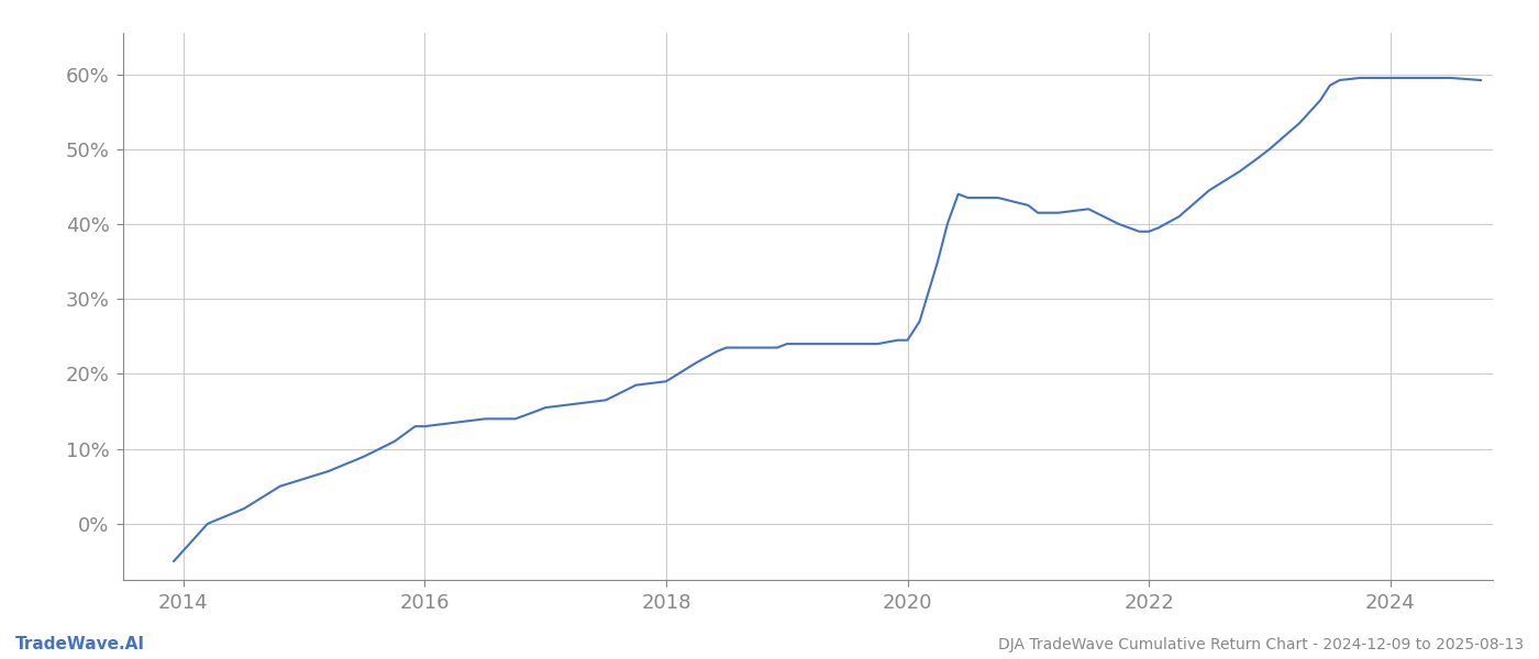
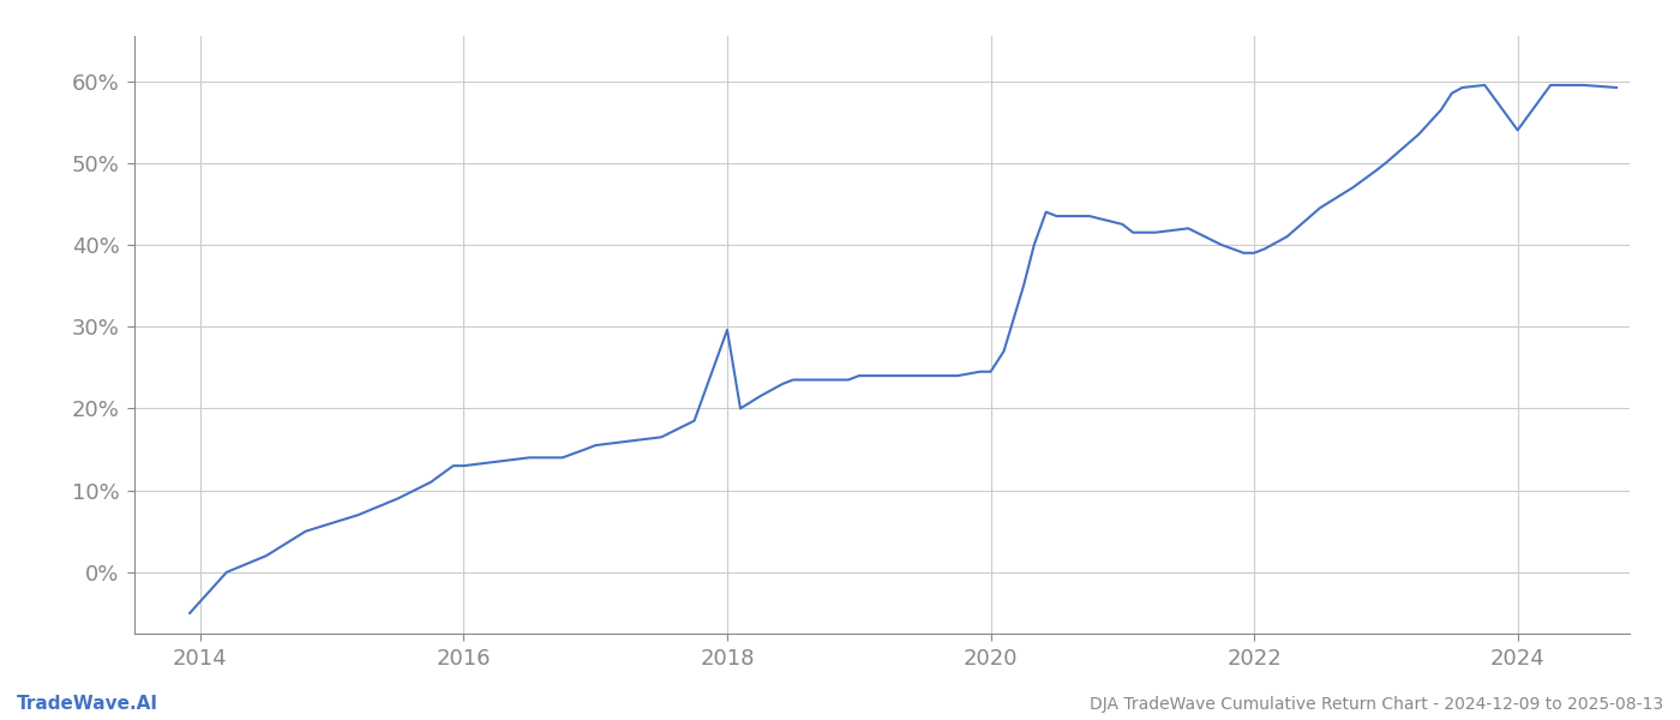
2018: 19.0% -> 29.6%
2024: 59.5% -> 54.0%
